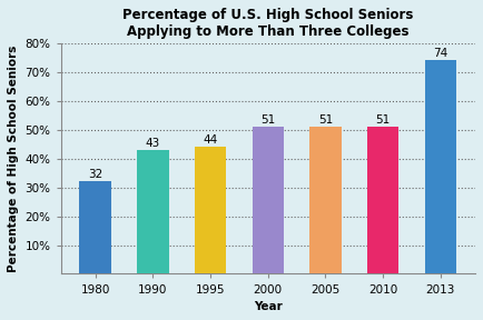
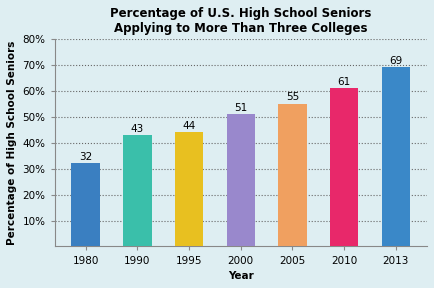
2005: 51 -> 55
2010: 51 -> 61
2013: 74 -> 69
